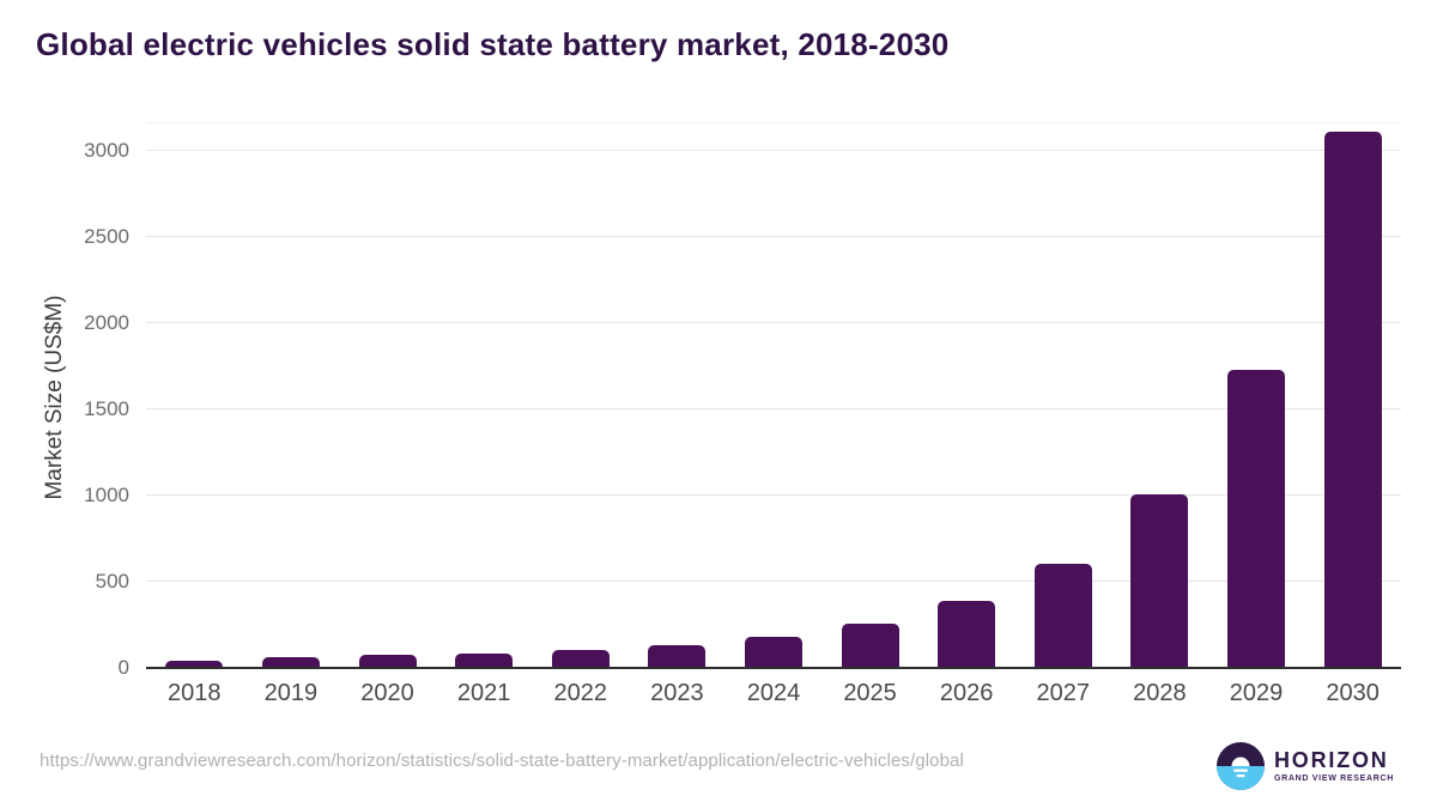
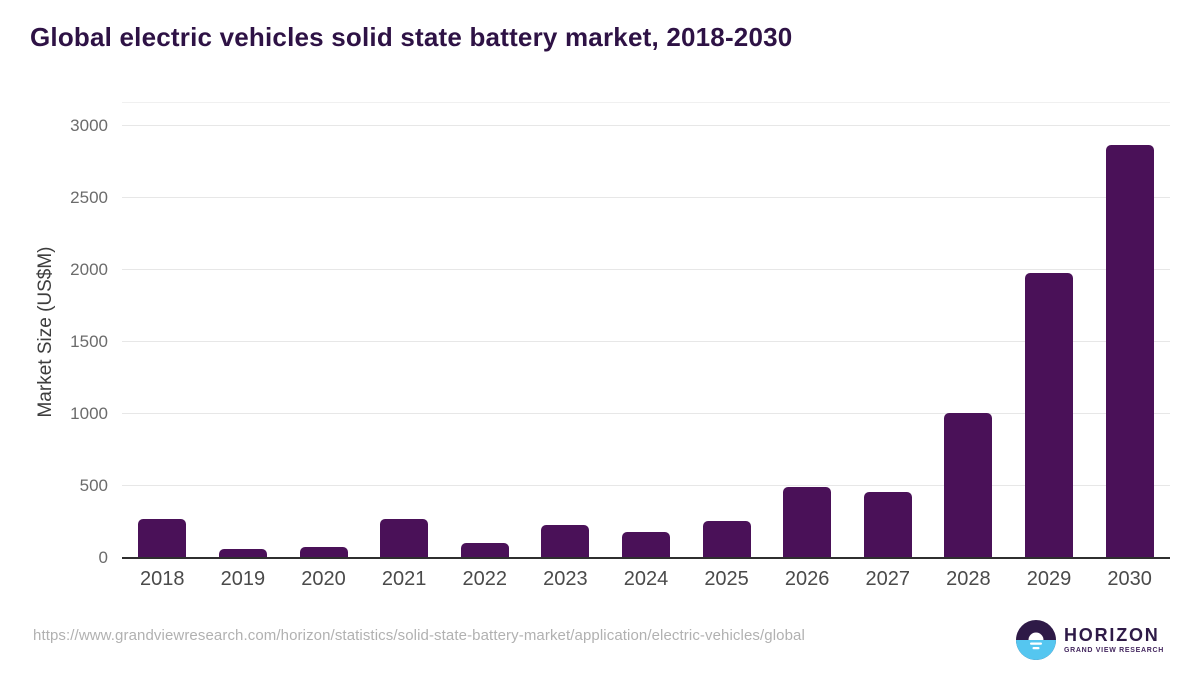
2018: 40 -> 270
2021: 80 -> 270
2023: 130 -> 230
2026: 390 -> 490
2027: 600 -> 460
2029: 1730 -> 1980
2030: 3110 -> 2870
